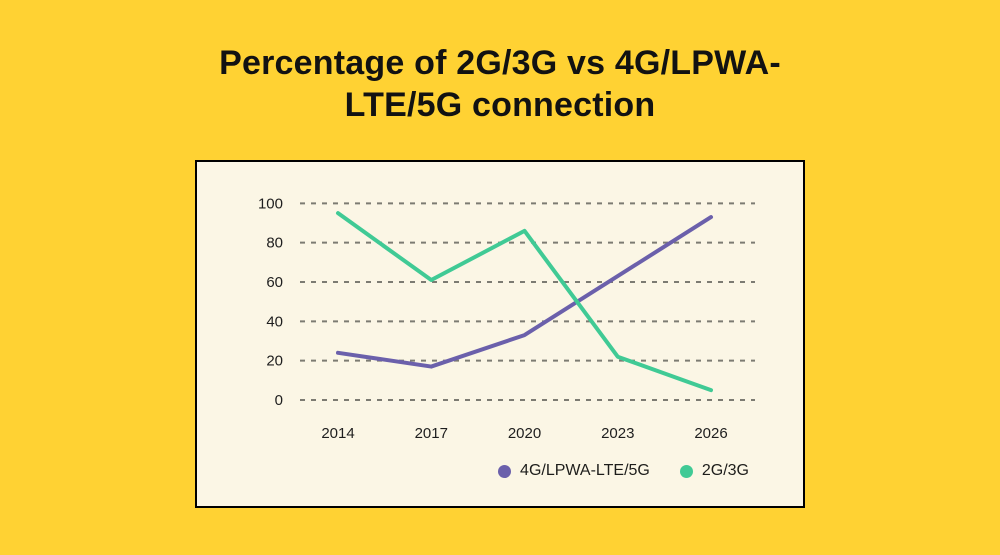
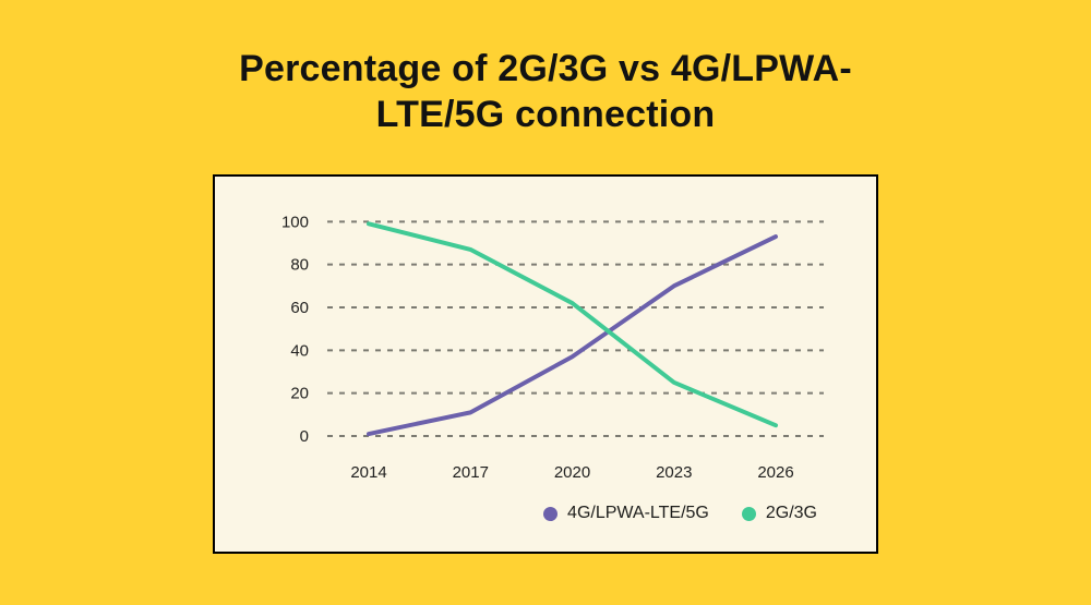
4G/LPWA-LTE/5G/2014: 24 -> 1
2G/3G/2014: 95 -> 99
4G/LPWA-LTE/5G/2017: 17 -> 11
2G/3G/2017: 61 -> 87
4G/LPWA-LTE/5G/2020: 33 -> 37
2G/3G/2020: 86 -> 62
4G/LPWA-LTE/5G/2023: 63 -> 70
2G/3G/2023: 22 -> 25
